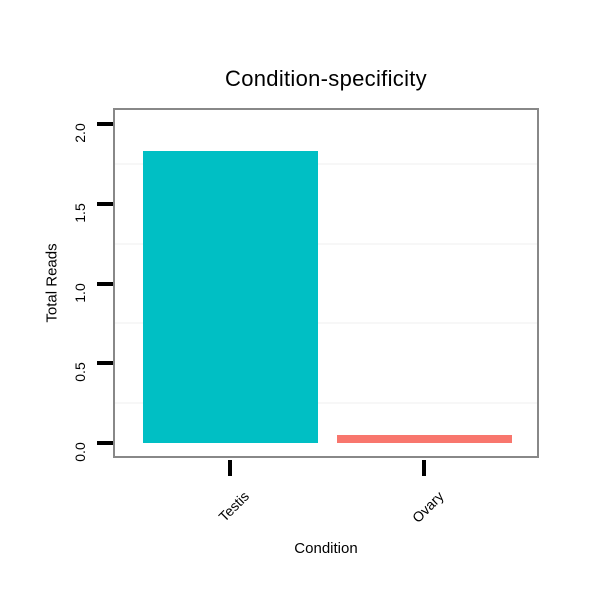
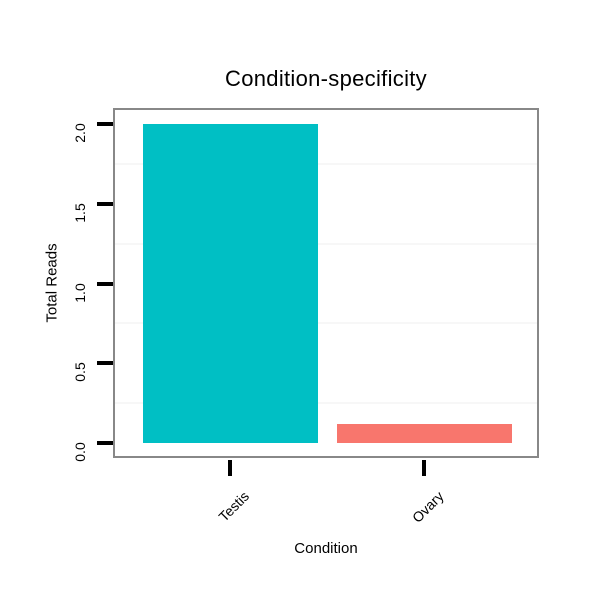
Testis: 1.83 -> 2.00
Ovary: 0.05 -> 0.12
